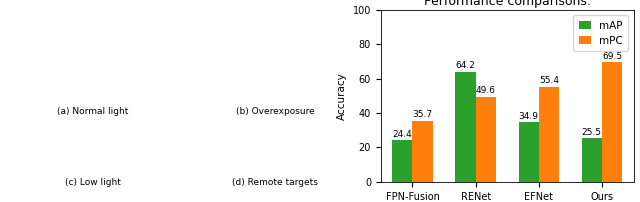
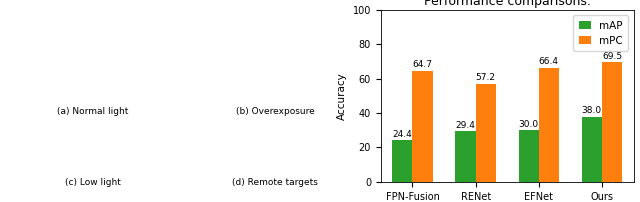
mPC/FPN-Fusion: 35.7 -> 64.7
mAP/RENet: 64.2 -> 29.4
mPC/RENet: 49.6 -> 57.2
mAP/EFNet: 34.9 -> 30.0
mPC/EFNet: 55.4 -> 66.4
mAP/Ours: 25.5 -> 38.0
